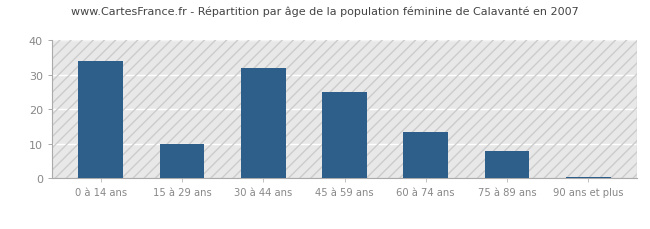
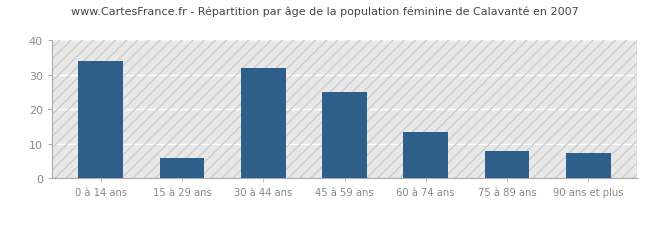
15 à 29 ans: 10.0 -> 6.0
90 ans et plus: 0.4 -> 7.5
